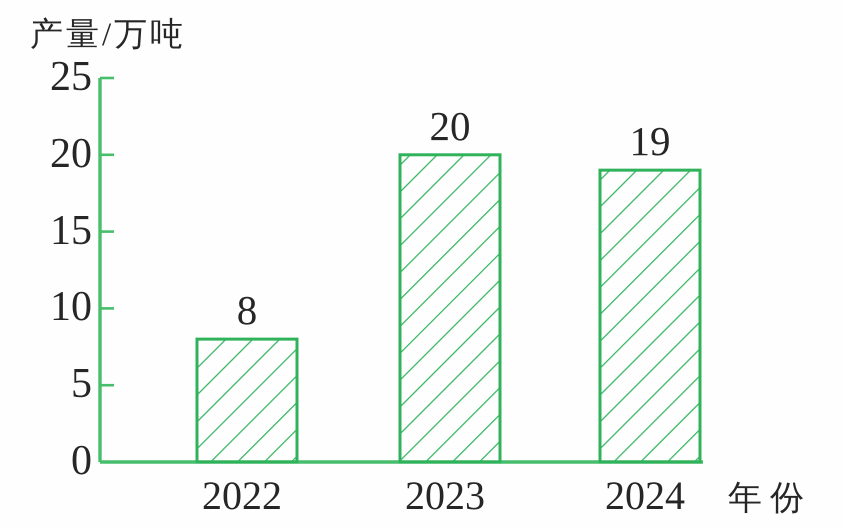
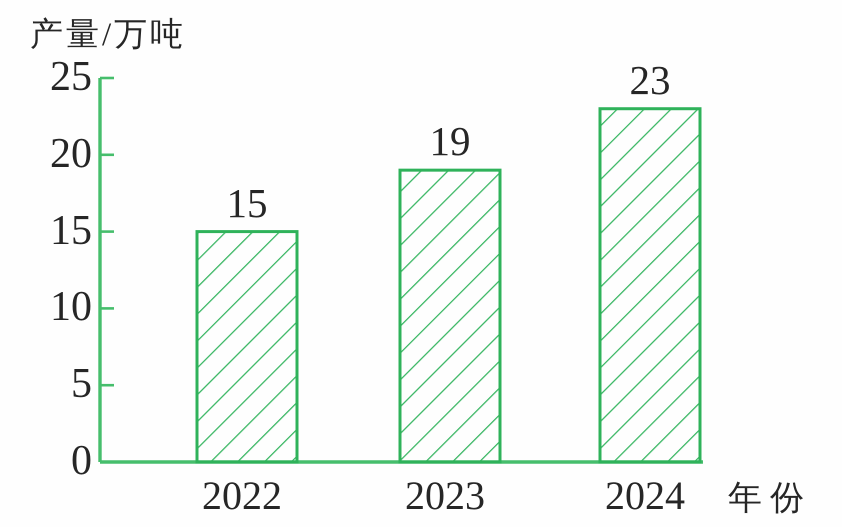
2022: 8 -> 15
2023: 20 -> 19
2024: 19 -> 23
